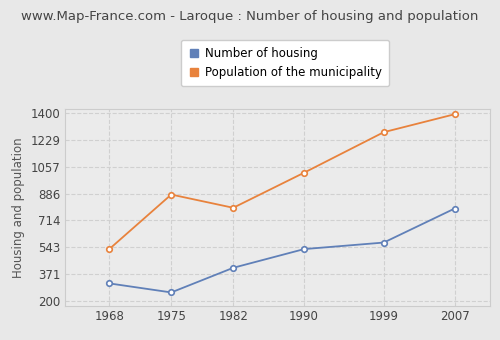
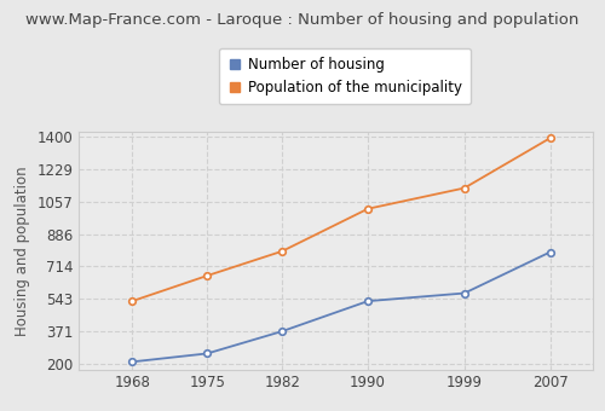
Number of housing/1968: 310 -> 210
Population of the municipality/1975: 880 -> 660
Number of housing/1982: 410 -> 370
Population of the municipality/1999: 1280 -> 1130
